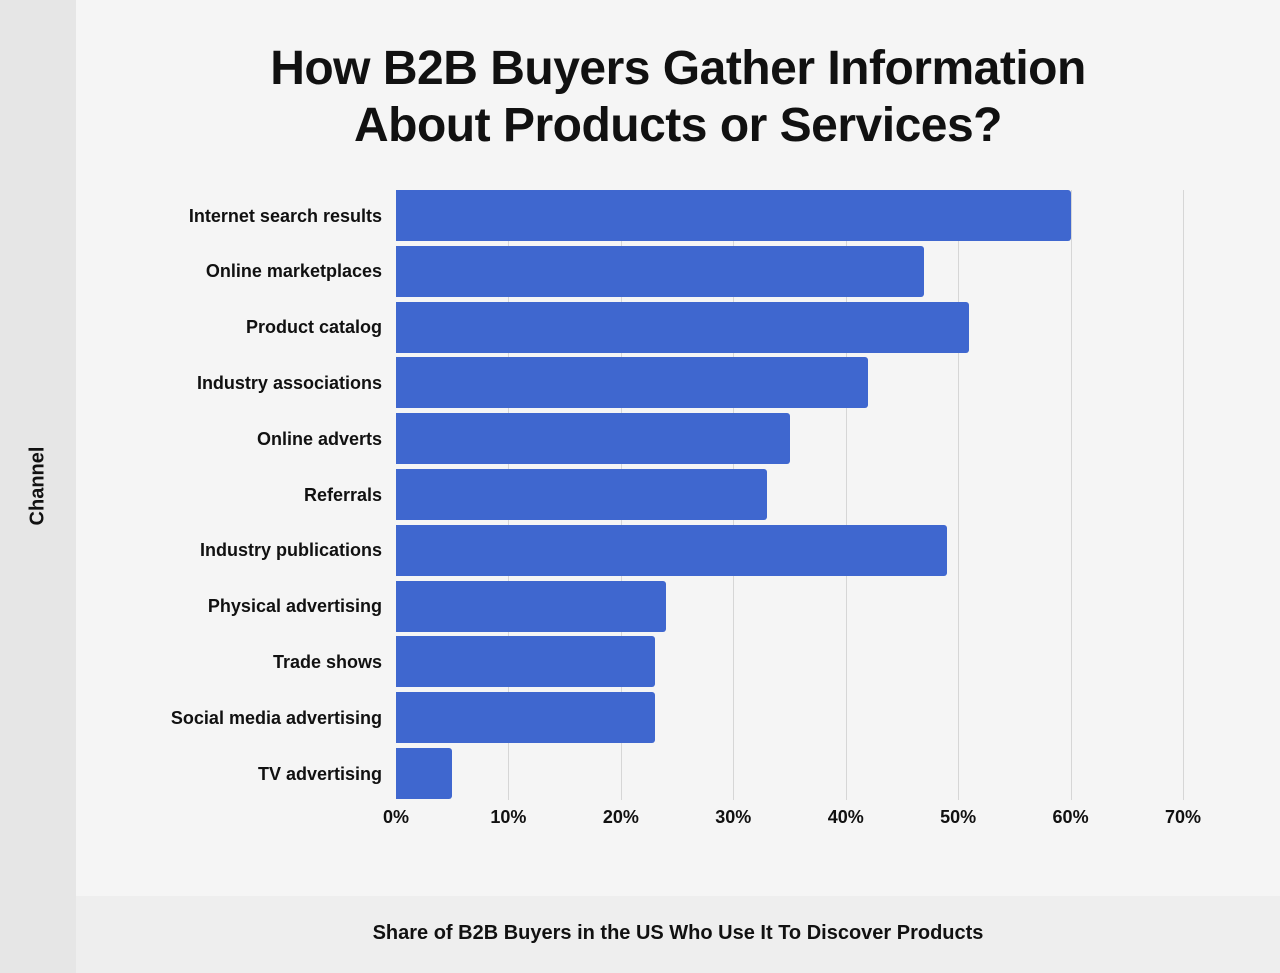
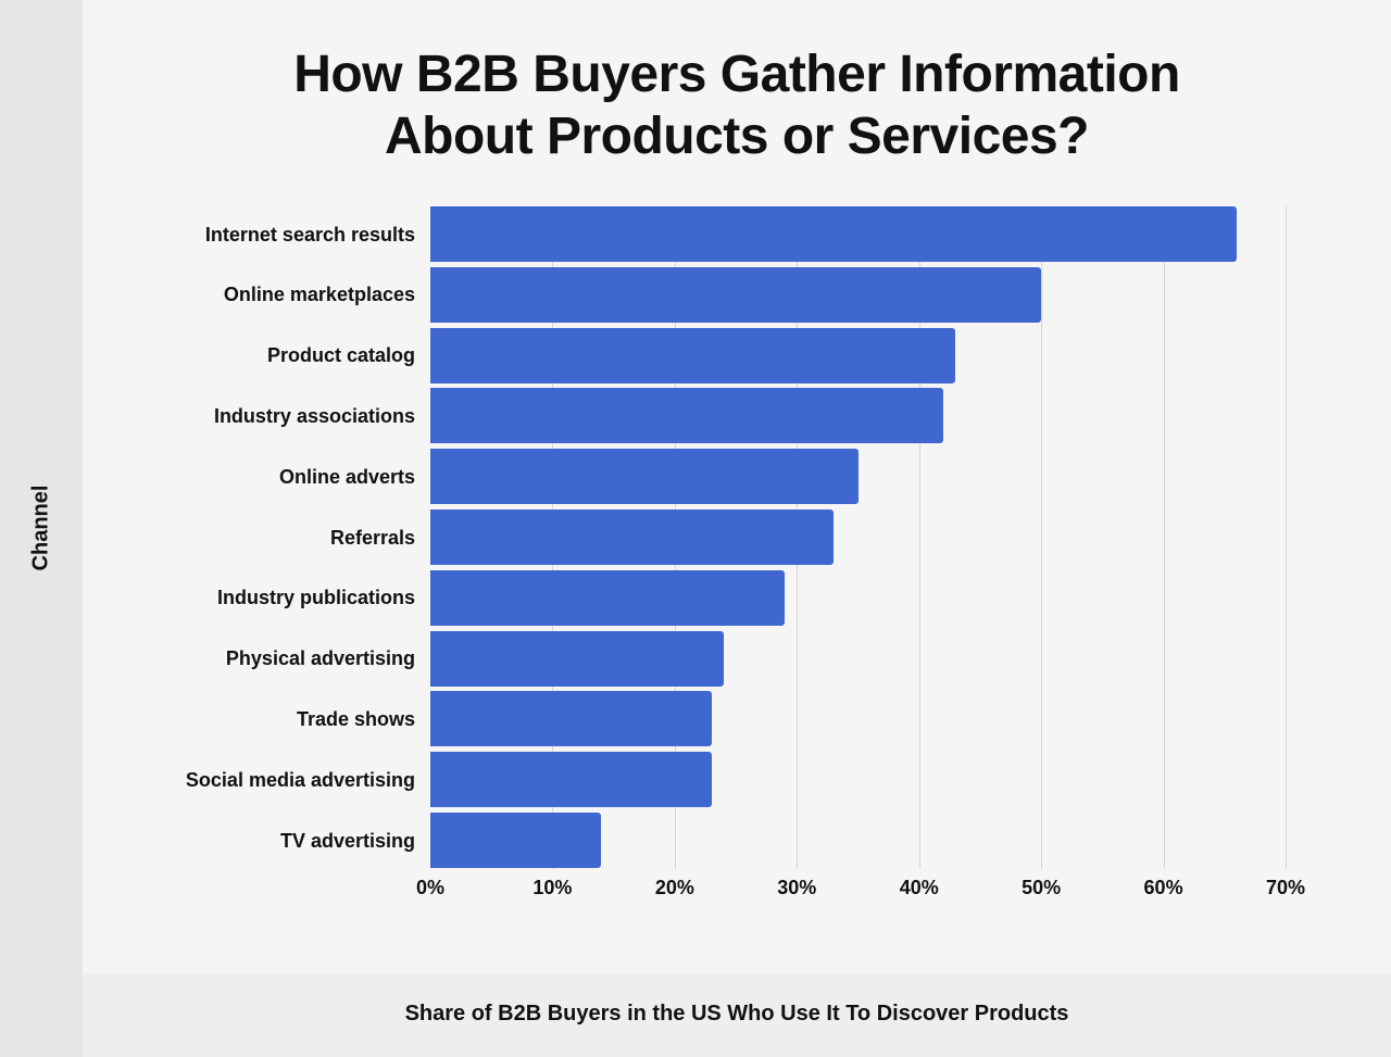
Internet search results: 60% -> 66%
Online marketplaces: 47% -> 50%
Product catalog: 51% -> 43%
Industry publications: 49% -> 29%
TV advertising: 5% -> 14%
